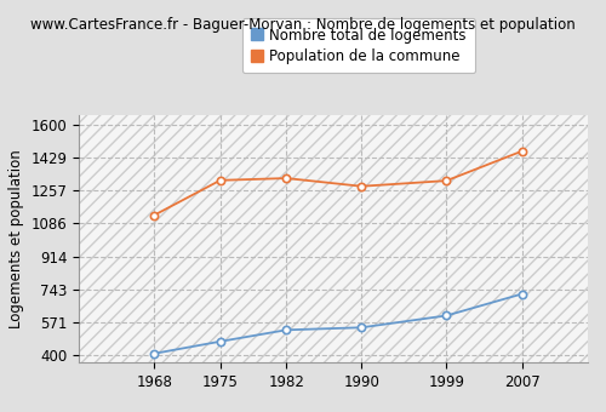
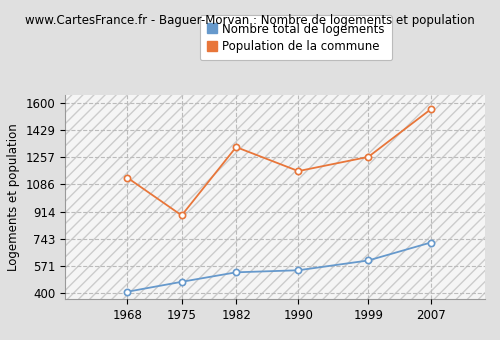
Population de la commune/1975: 1310 -> 890
Population de la commune/1990: 1280 -> 1170
Population de la commune/1999: 1310 -> 1260
Population de la commune/2007: 1460 -> 1560
